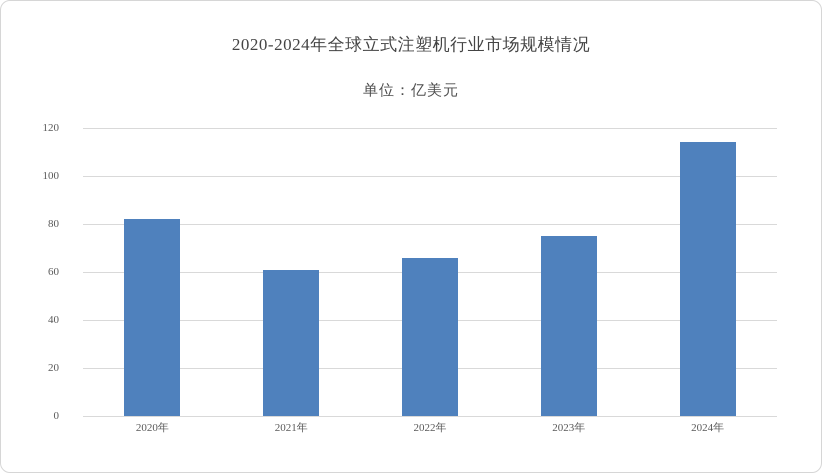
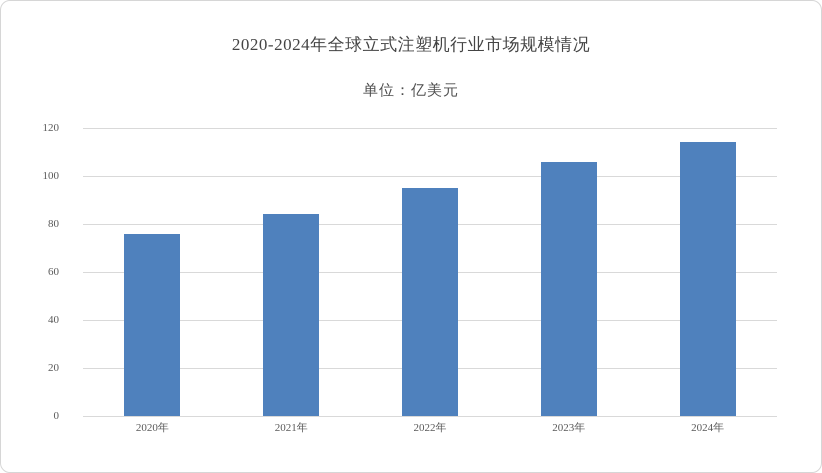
2020年: 82 -> 76
2021年: 61 -> 84
2022年: 66 -> 95
2023年: 75 -> 106
